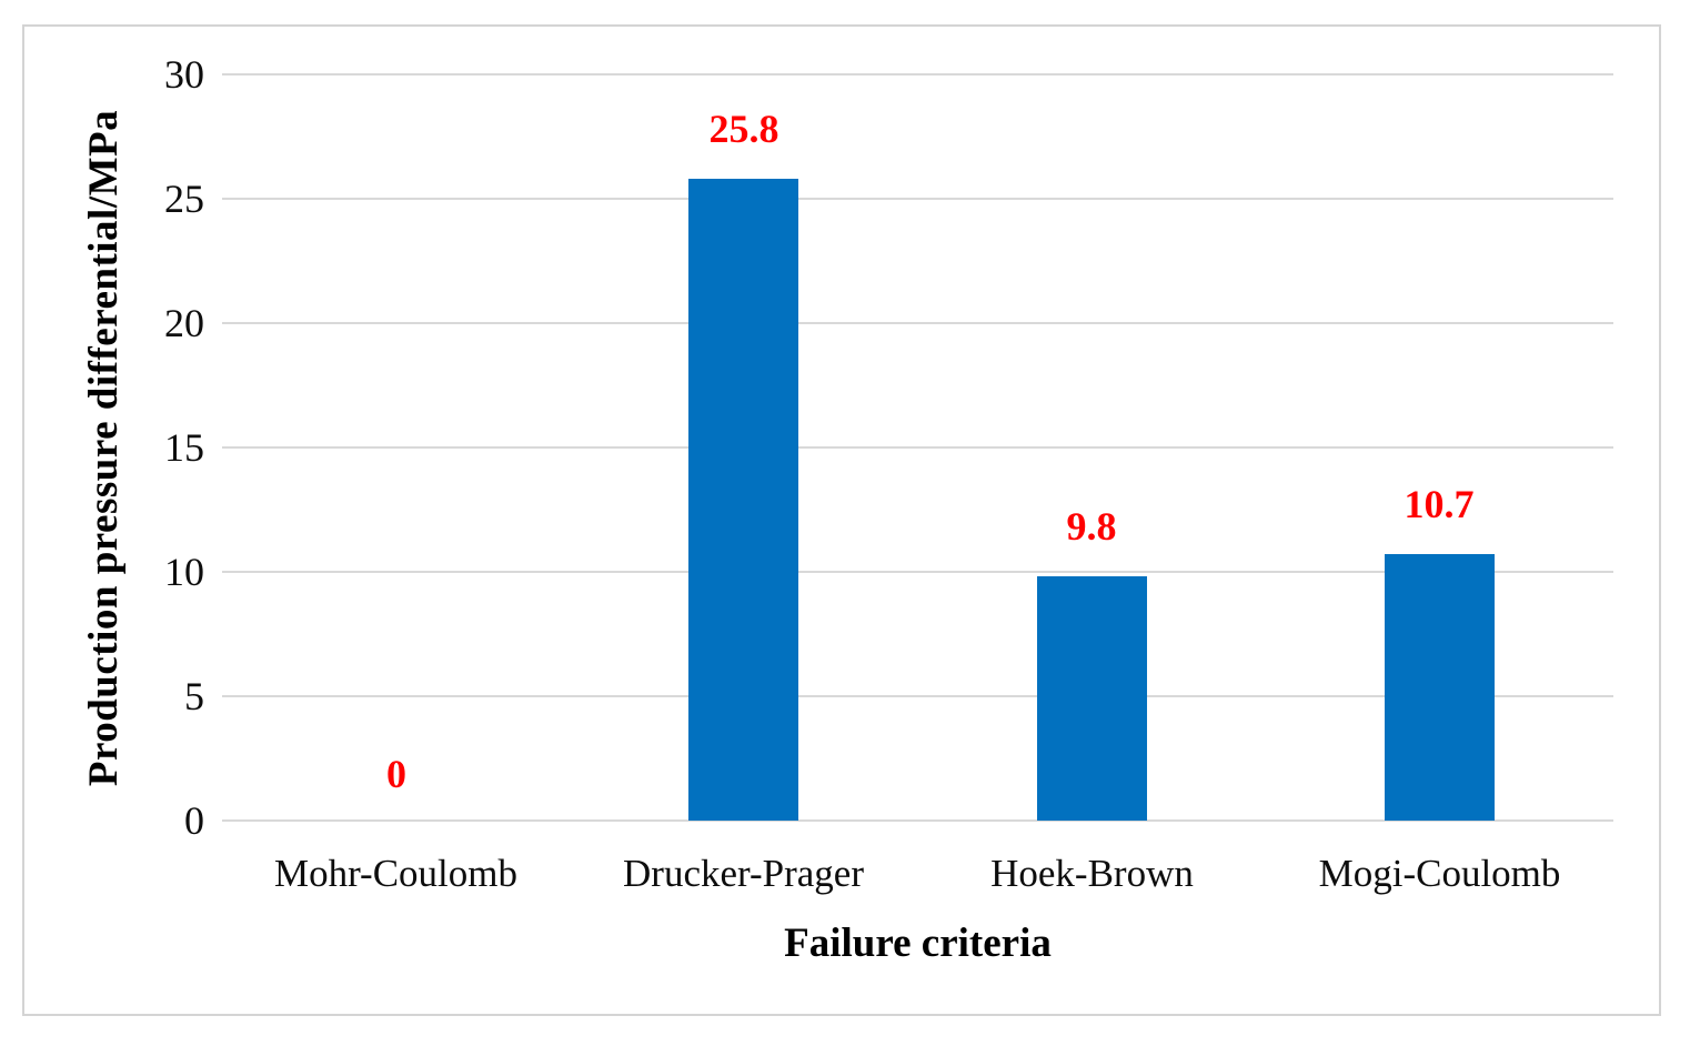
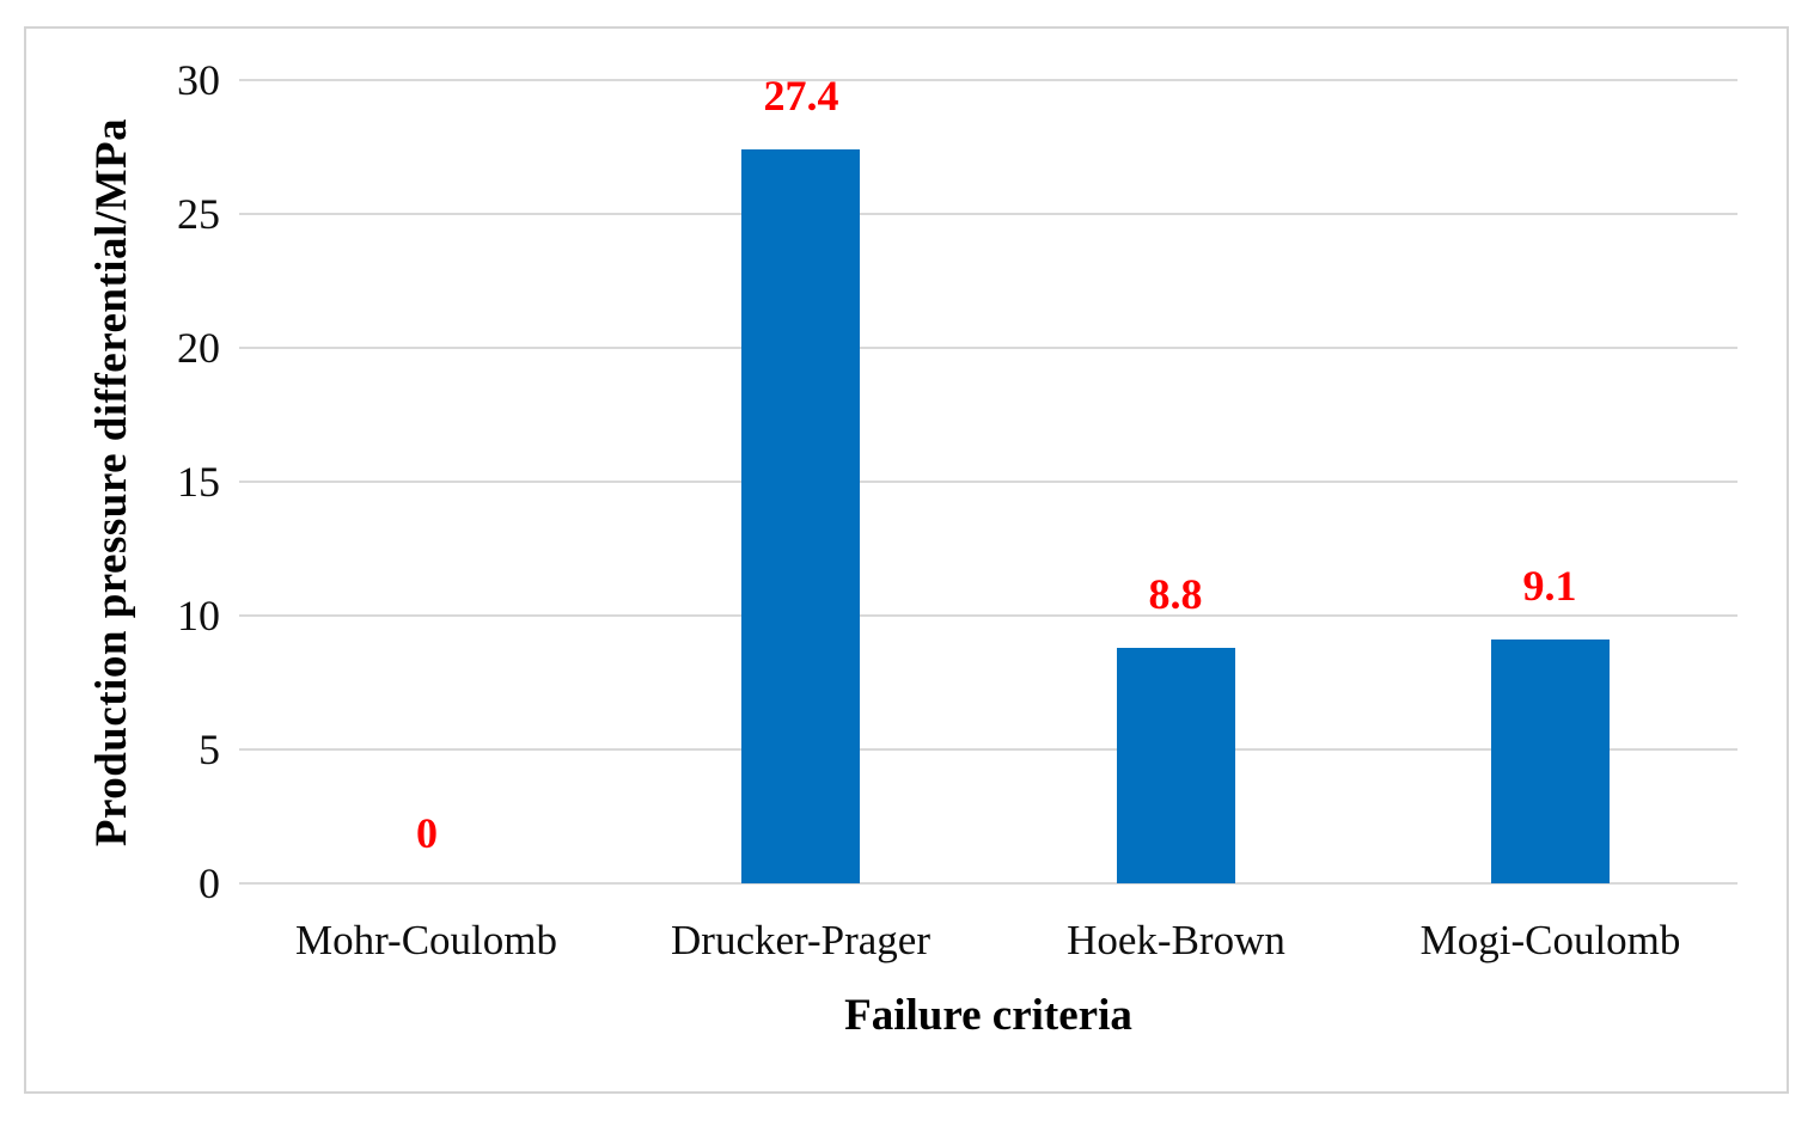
Drucker-Prager: 25.8 -> 27.4
Hoek-Brown: 9.8 -> 8.8
Mogi-Coulomb: 10.7 -> 9.1
